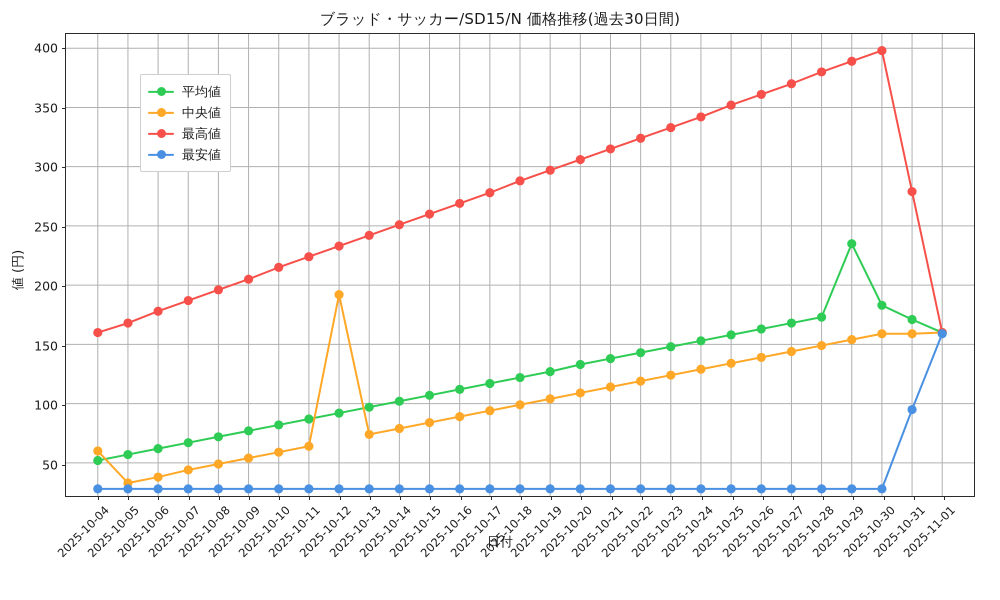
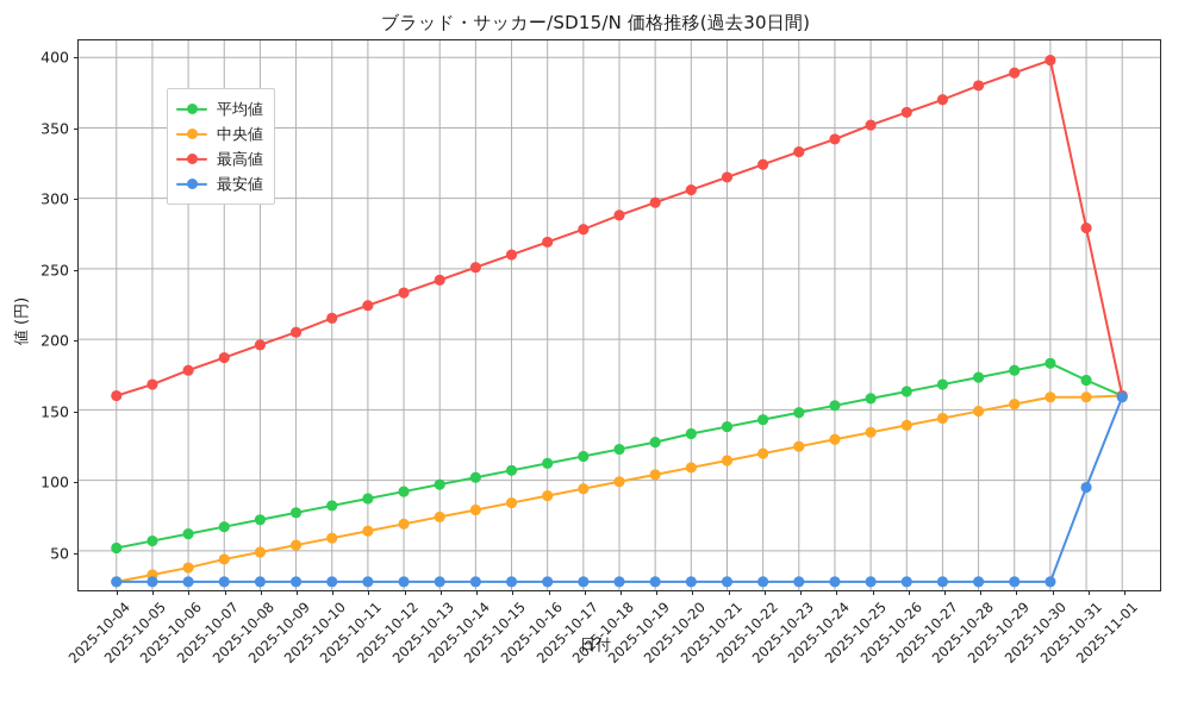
中央値/2025-10-04: 60 -> 28
中央値/2025-10-12: 192 -> 69
平均値/2025-10-29: 235 -> 178
